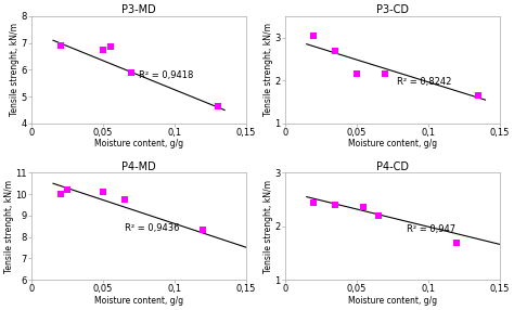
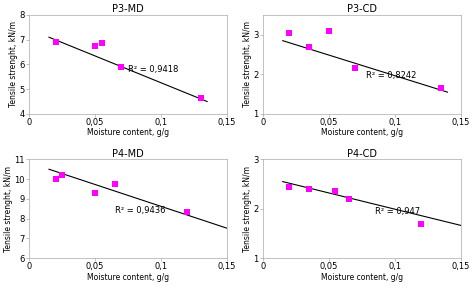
P3-CD/0,05: 2.15 -> 3.10
P4-MD/0,05: 10.1 -> 9.3
